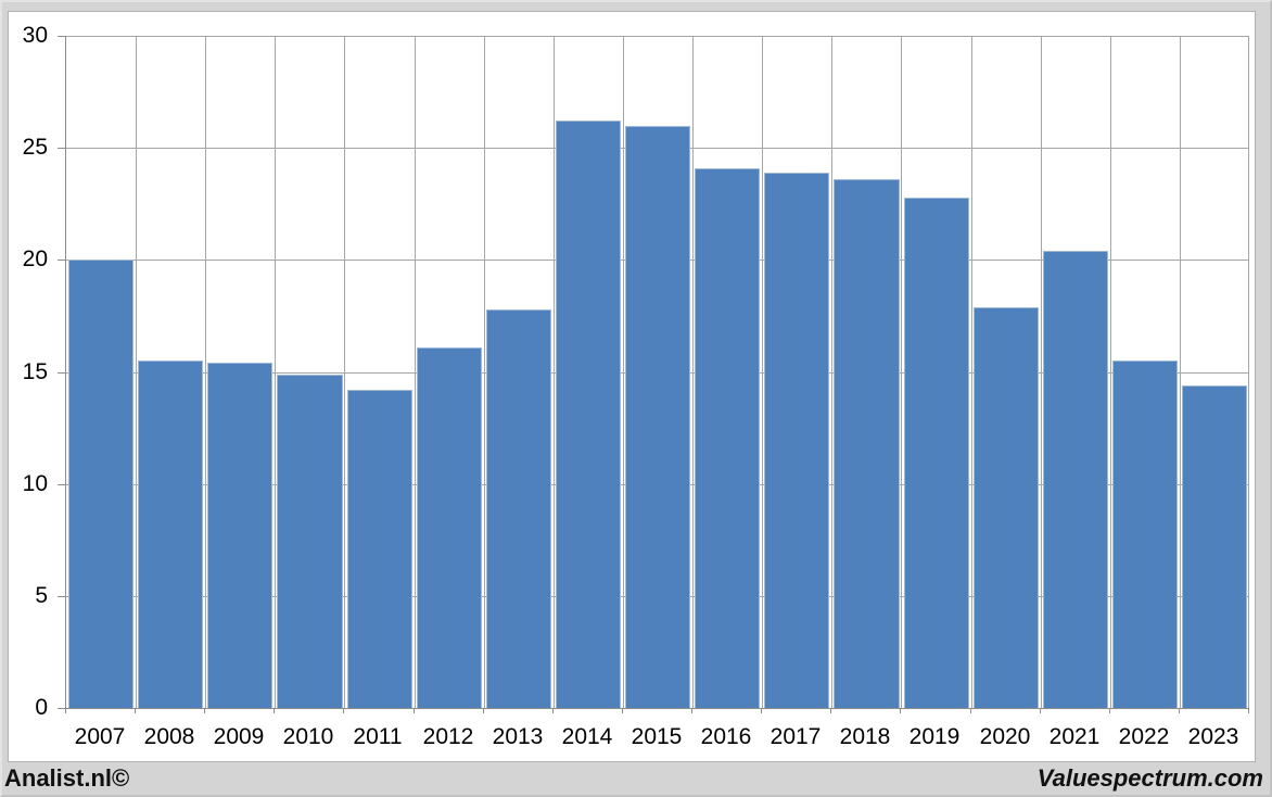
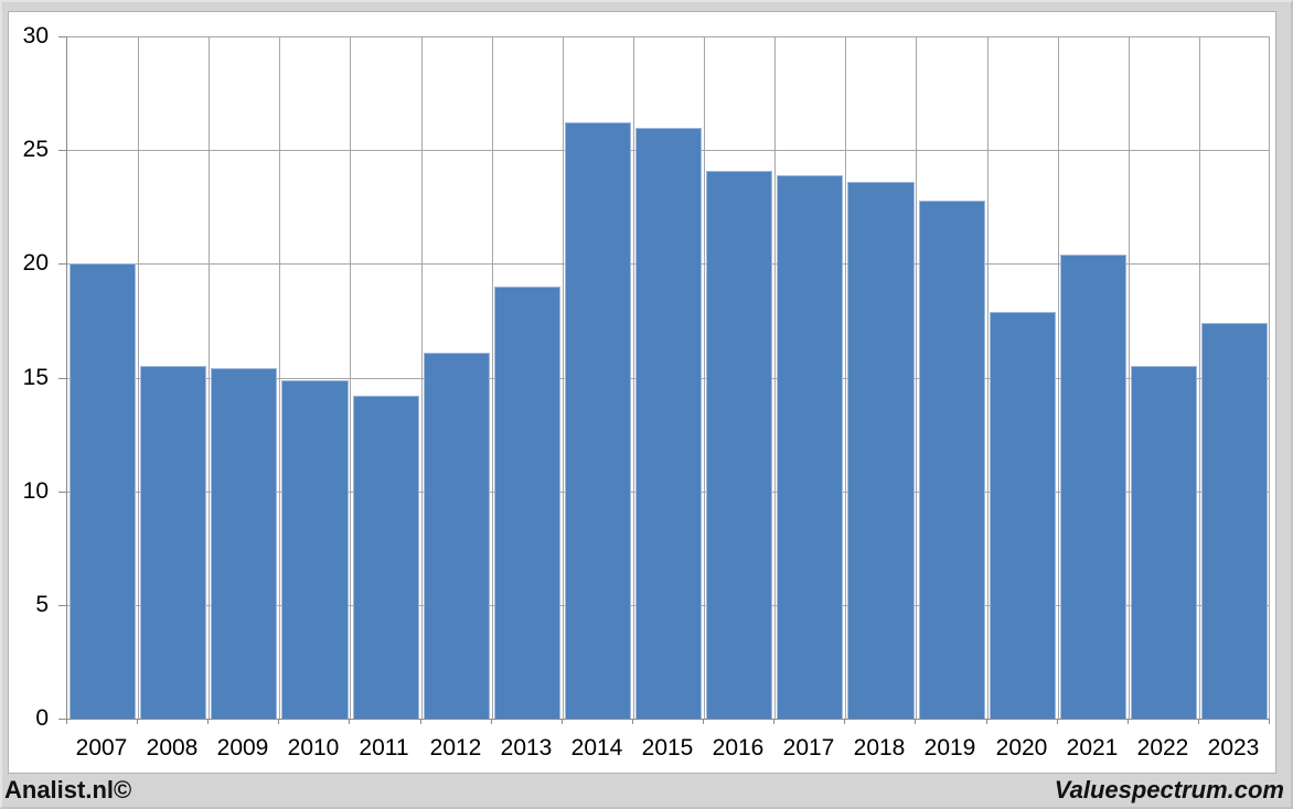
2013: 17.8 -> 19.0
2023: 14.4 -> 17.4
